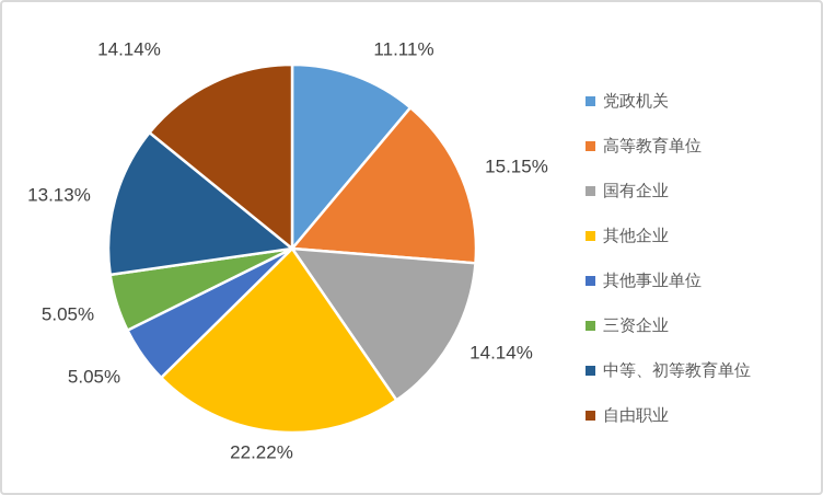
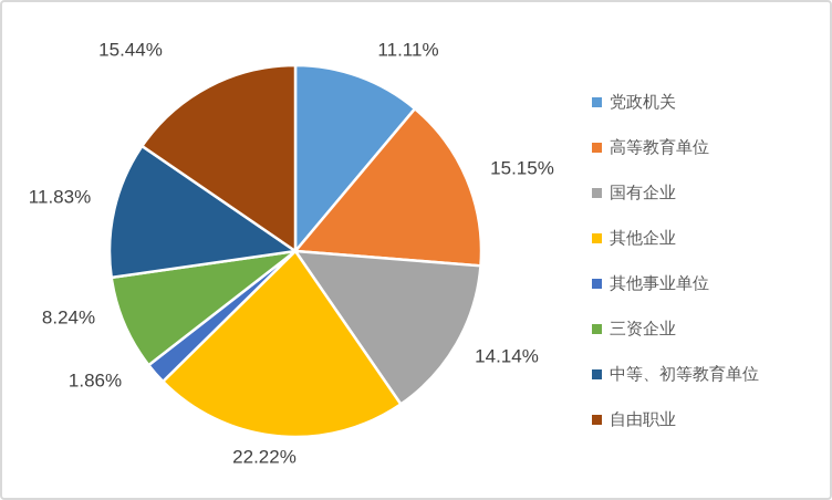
其他事业单位: 5.05% -> 1.86%
三资企业: 5.05% -> 8.24%
中等、初等教育单位: 13.13% -> 11.83%
自由职业: 14.14% -> 15.44%
